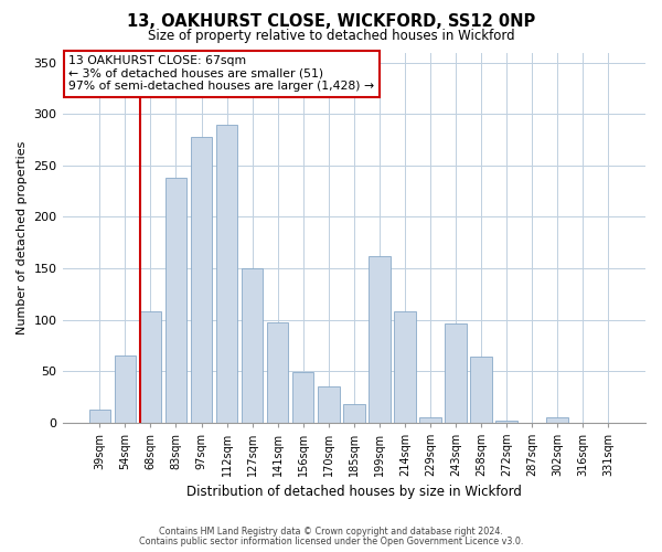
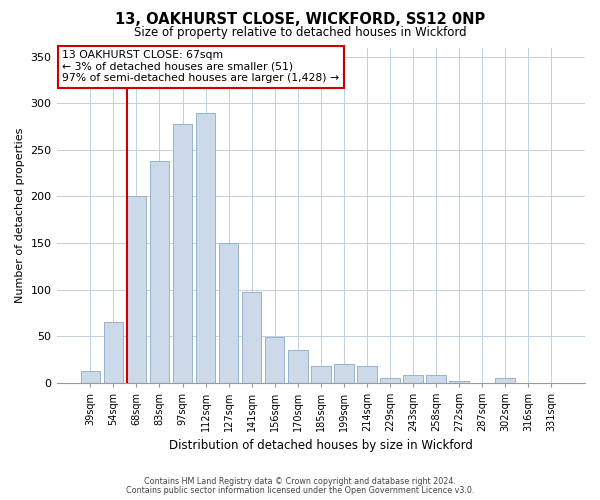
68sqm: 108 -> 200
199sqm: 162 -> 20
214sqm: 108 -> 18
243sqm: 96 -> 8
258sqm: 64 -> 8
